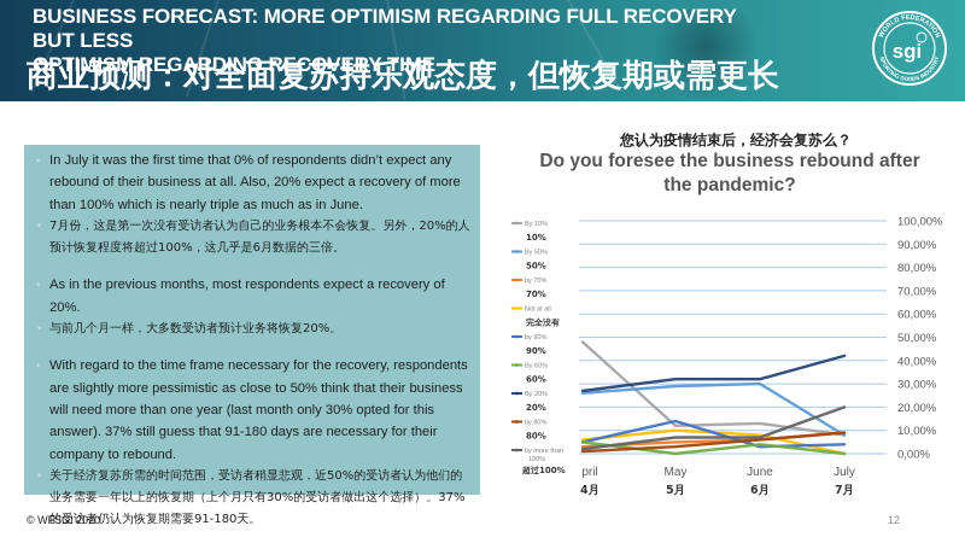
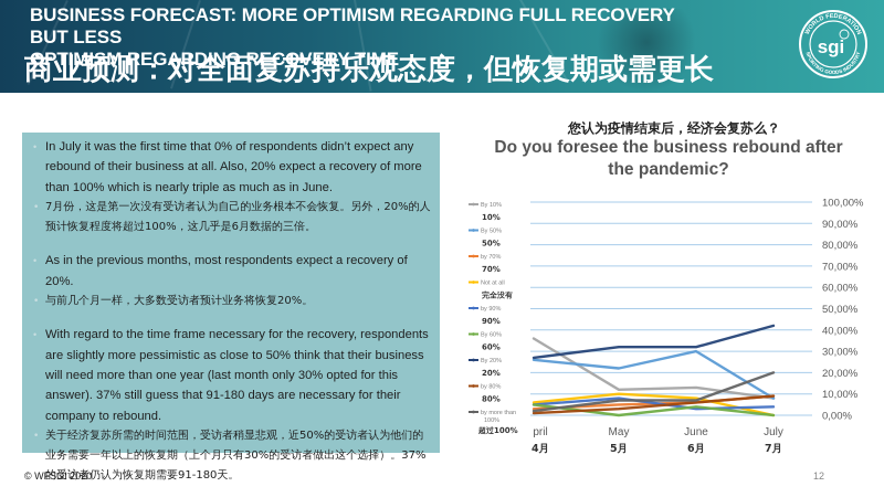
By 10%/pril: 48% -> 36%
By 50%/May: 29% -> 22%
by 90%/May: 14% -> 8%
